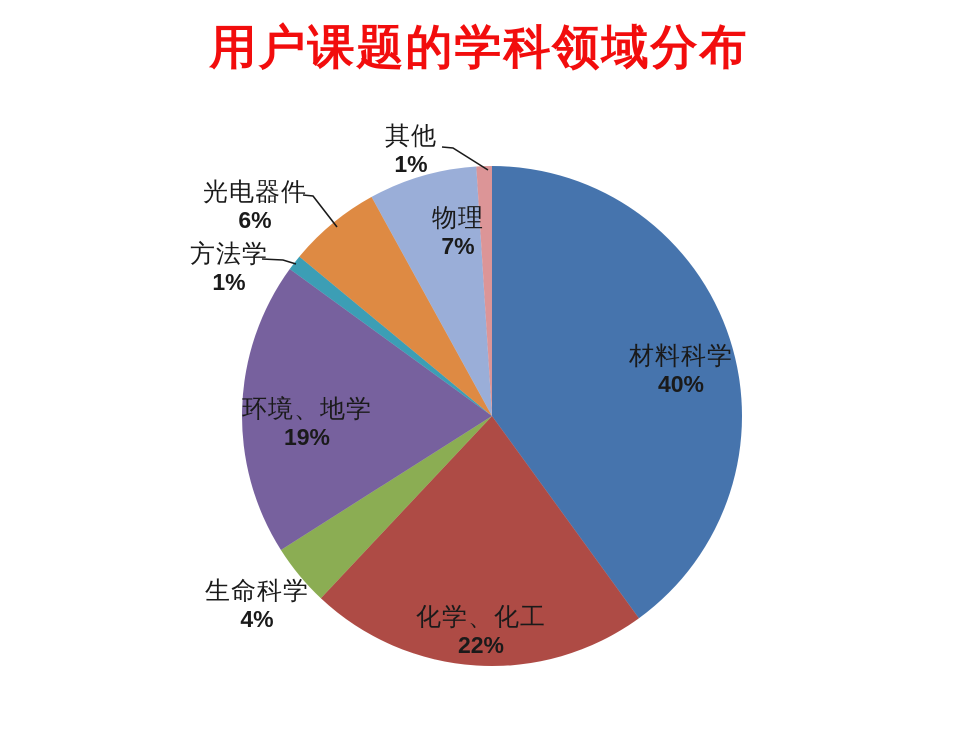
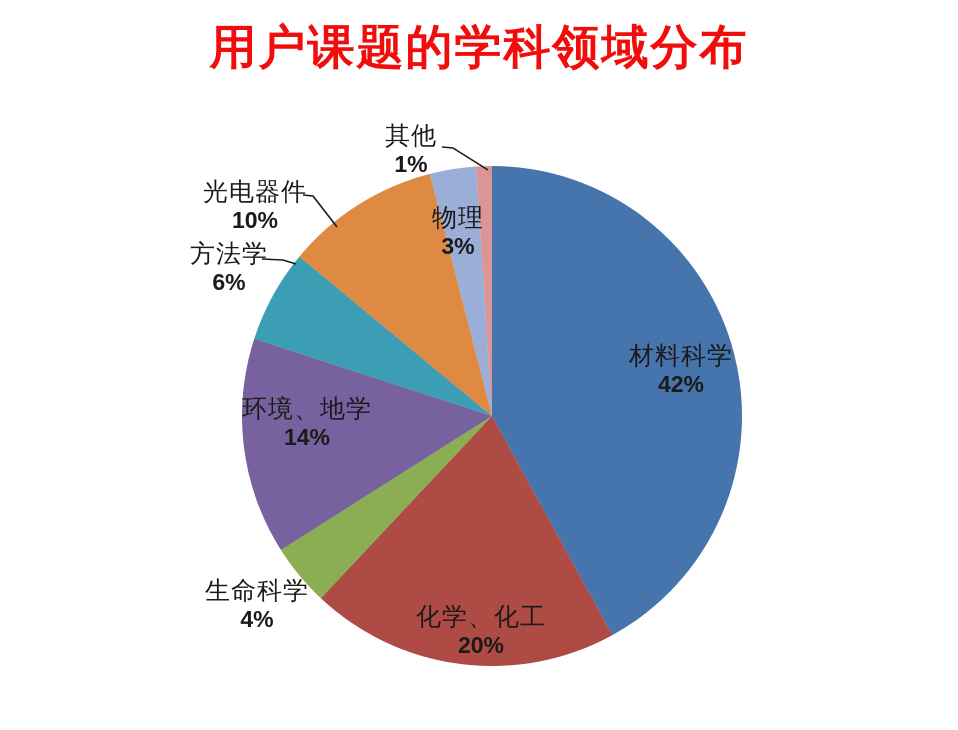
材料科学: 40% -> 42%
化学、化工: 22% -> 20%
环境、地学: 19% -> 14%
方法学: 1% -> 6%
光电器件: 6% -> 10%
物理: 7% -> 3%
